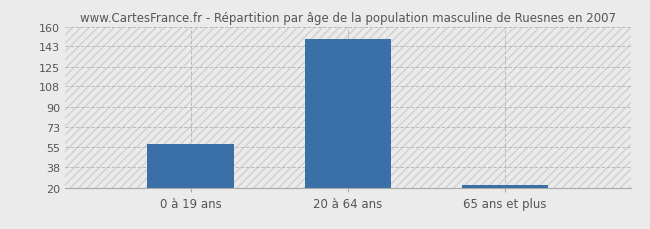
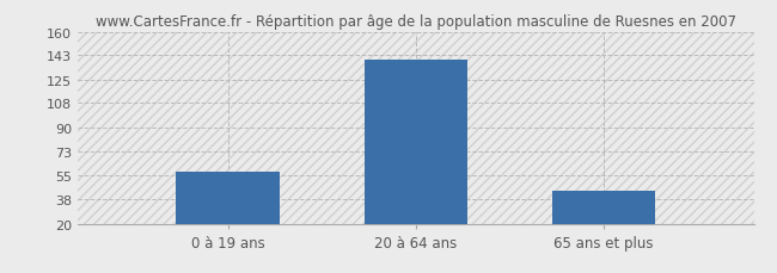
20 à 64 ans: 149 -> 140
65 ans et plus: 22 -> 44
